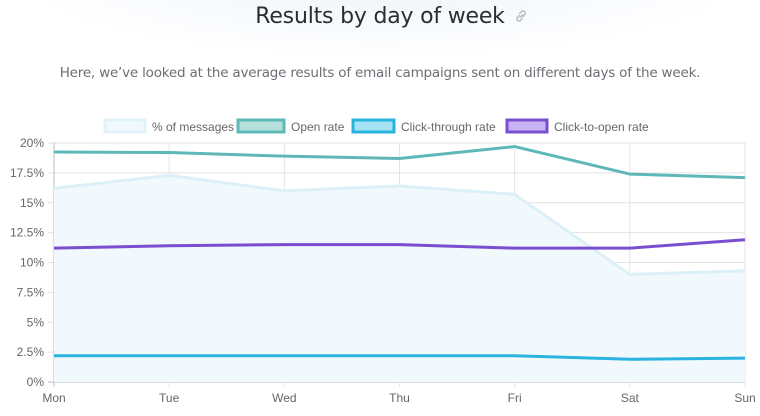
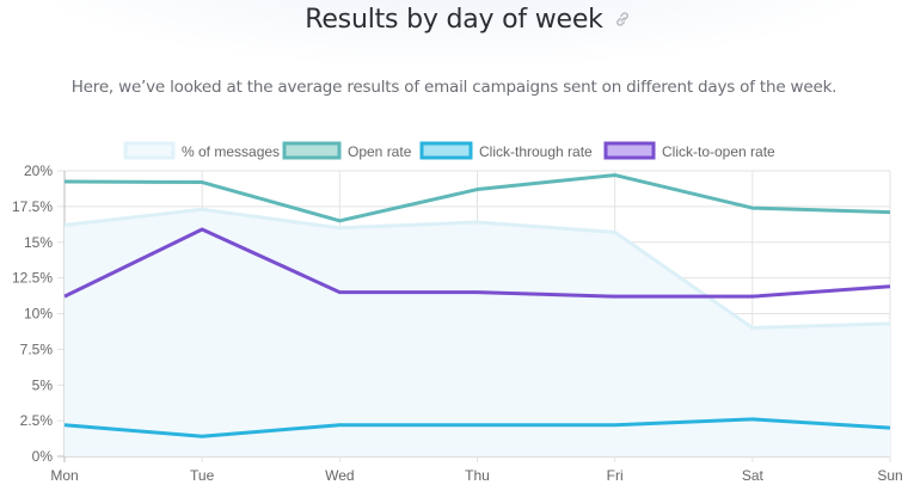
Click-through rate/Tue: 2.2% -> 1.4%
Click-to-open rate/Tue: 11.4% -> 15.9%
Open rate/Wed: 18.9% -> 16.5%
Click-through rate/Sat: 1.9% -> 2.6%
